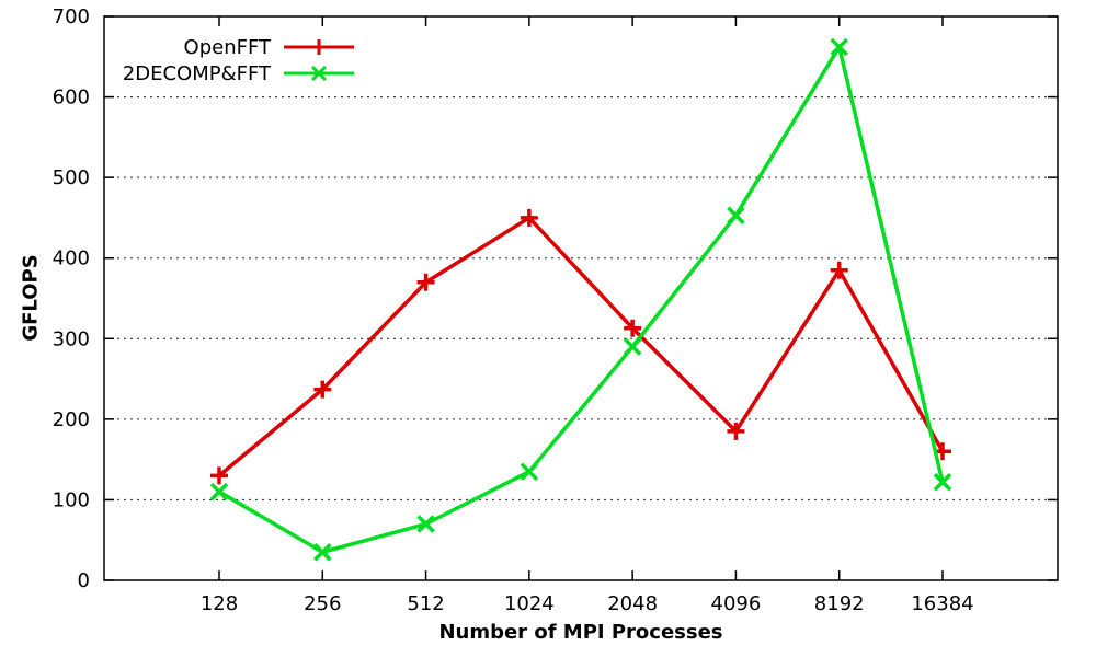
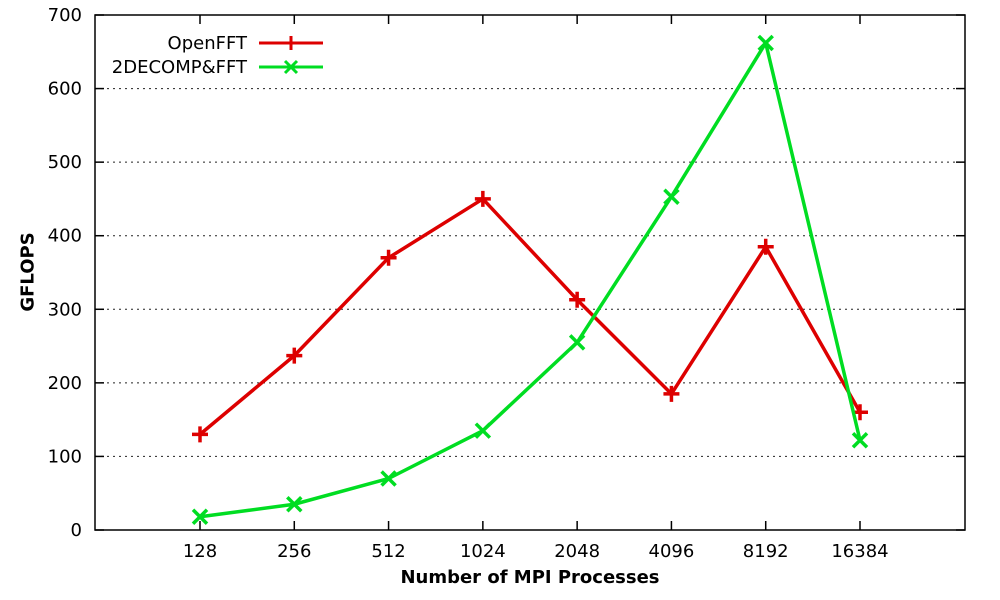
2DECOMP&FFT/128: 110 -> 20
2DECOMP&FFT/2048: 290 -> 260
